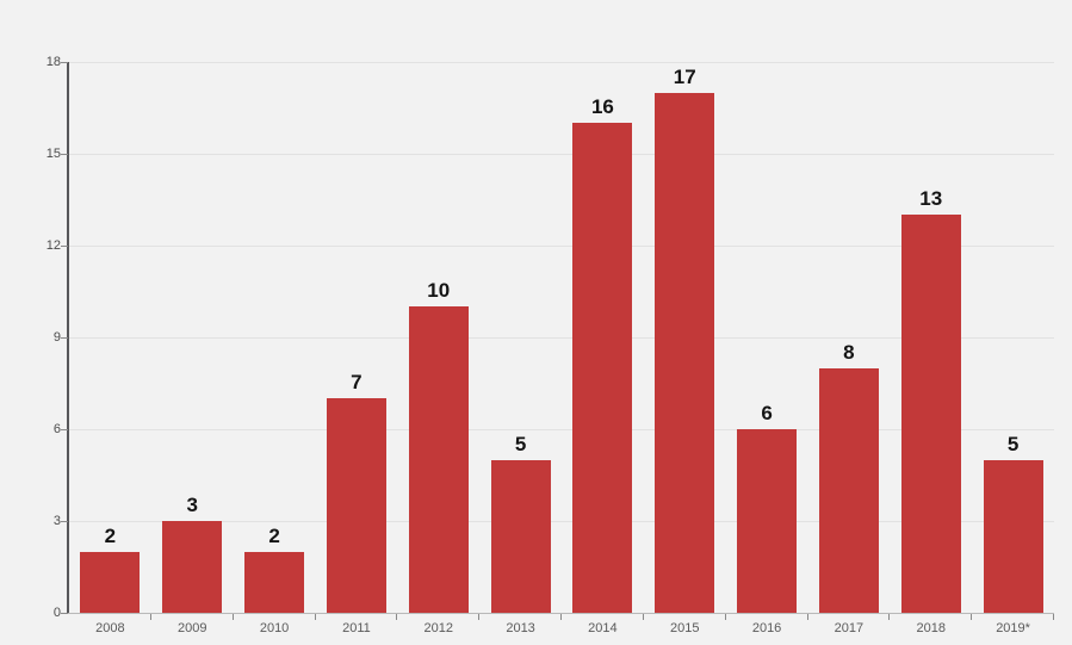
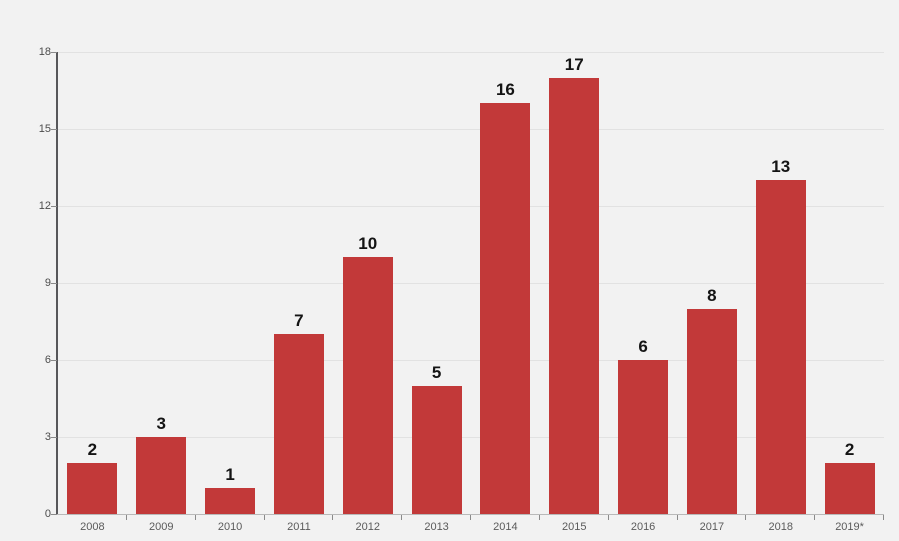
2010: 2 -> 1
2019*: 5 -> 2
